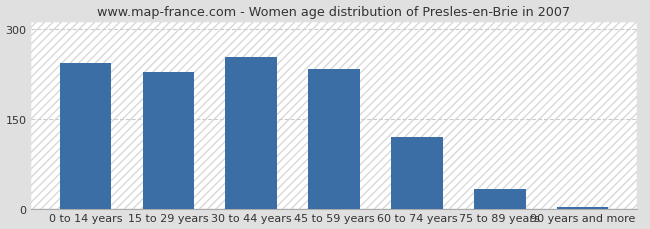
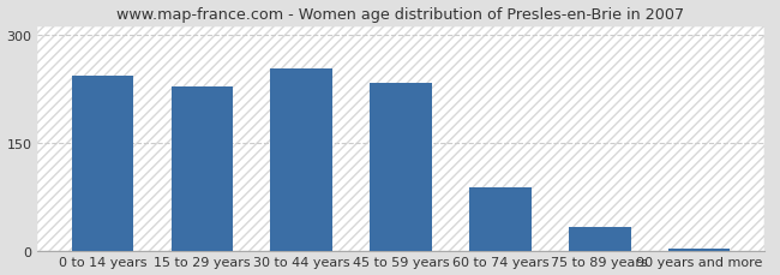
60 to 74 years: 120 -> 88
